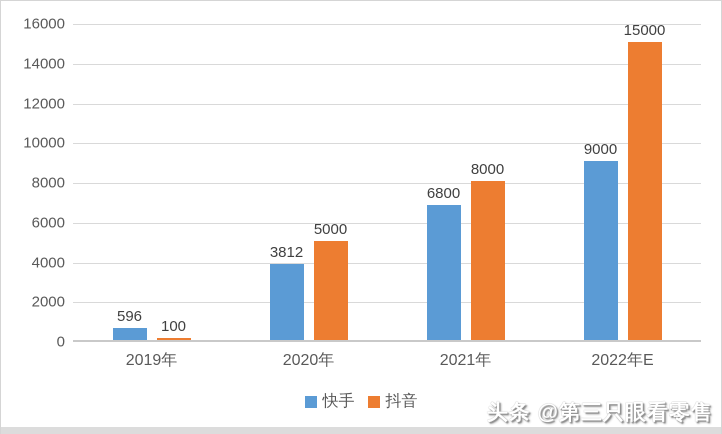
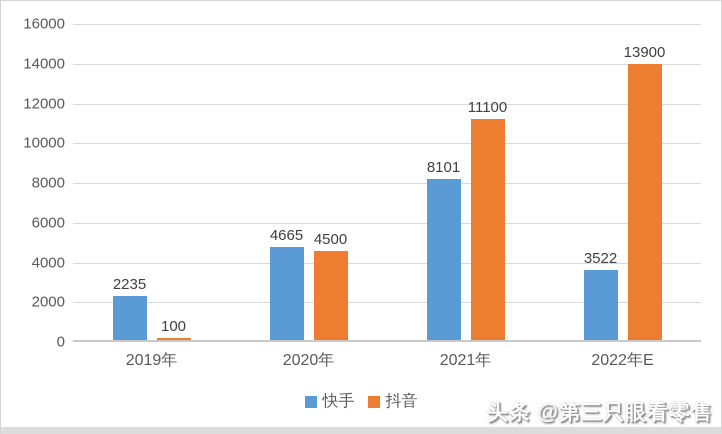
快手/2019年: 596 -> 2235
快手/2020年: 3812 -> 4665
抖音/2020年: 5000 -> 4500
快手/2021年: 6800 -> 8101
抖音/2021年: 8000 -> 11100
快手/2022年E: 9000 -> 3522
抖音/2022年E: 15000 -> 13900
